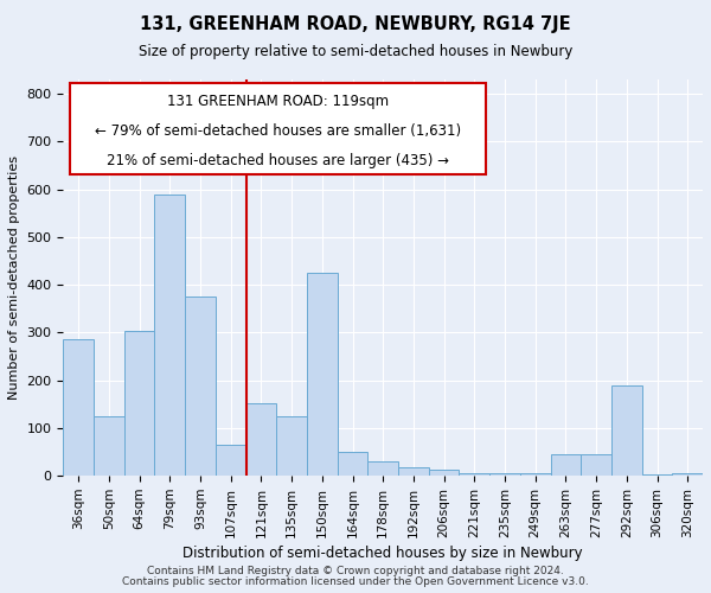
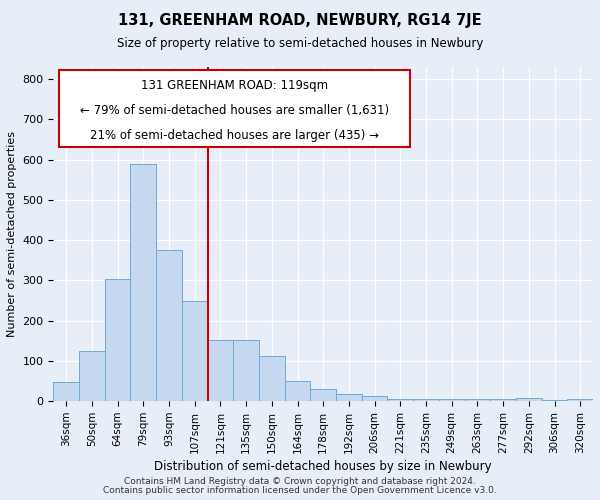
36sqm: 285 -> 47
107sqm: 65 -> 249
135sqm: 125 -> 152
150sqm: 425 -> 113
263sqm: 45 -> 5
277sqm: 45 -> 5
292sqm: 190 -> 8
